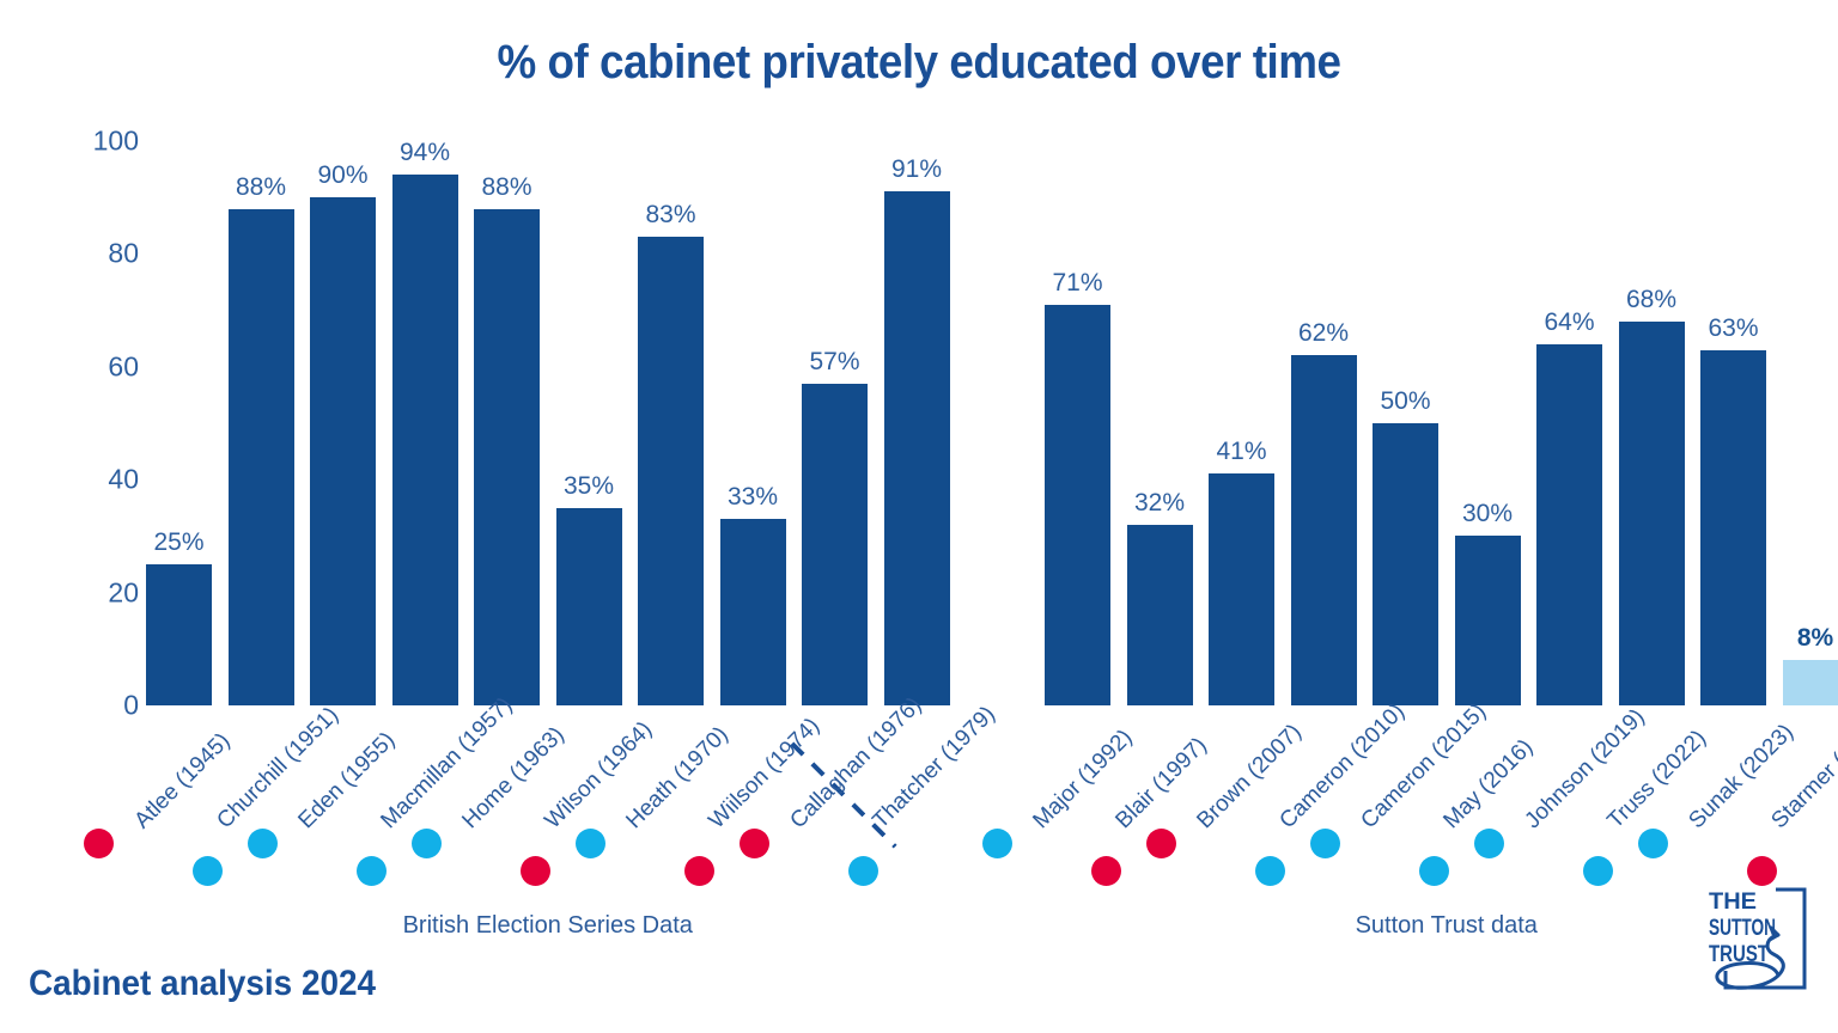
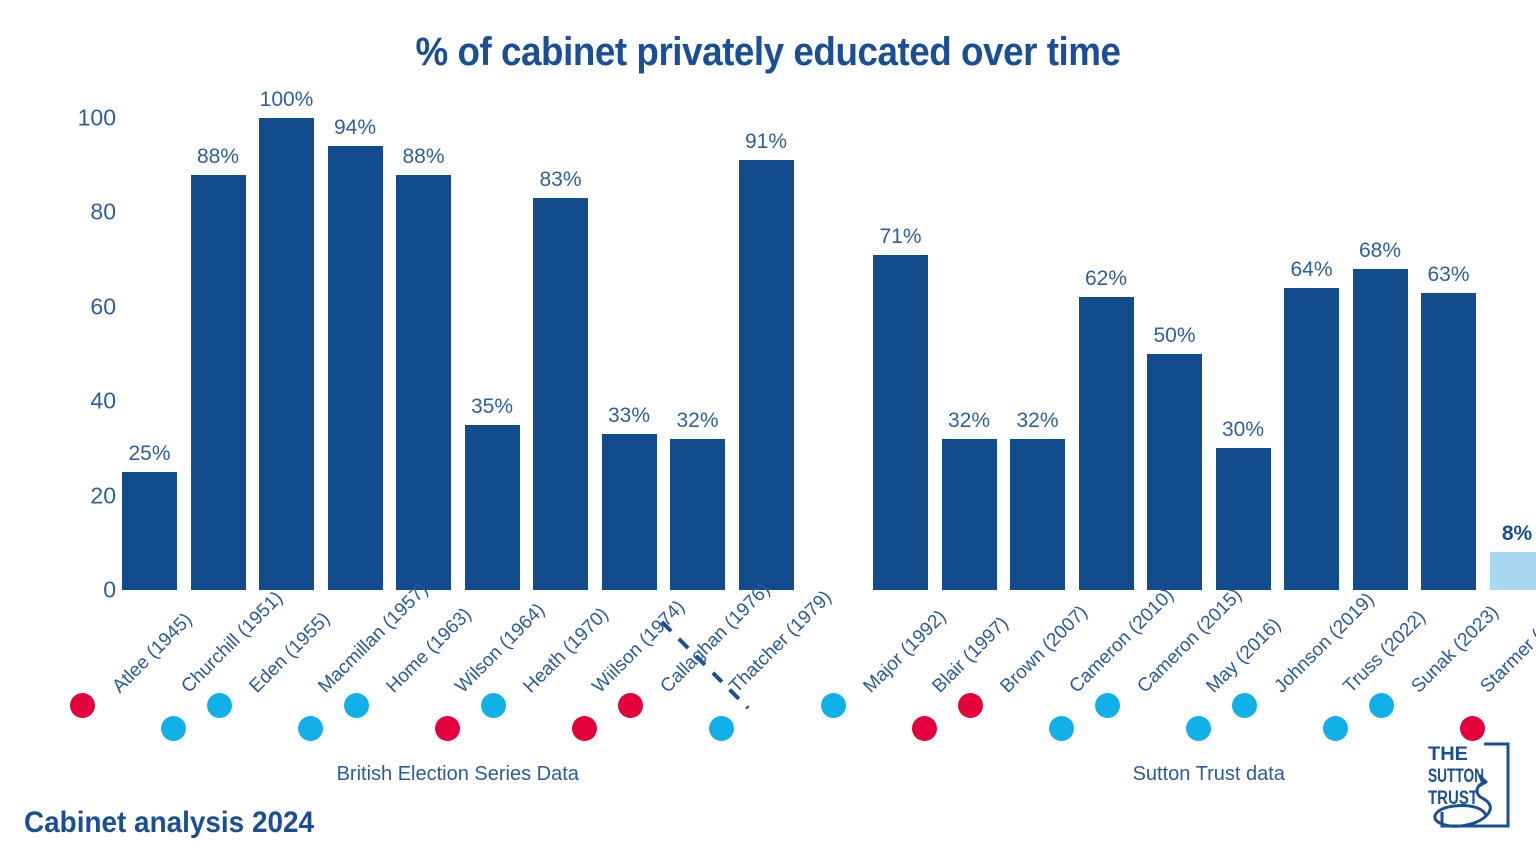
Eden (1955): 90% -> 100%
Callaghan (1976): 57% -> 32%
Brown (2007): 41% -> 32%
